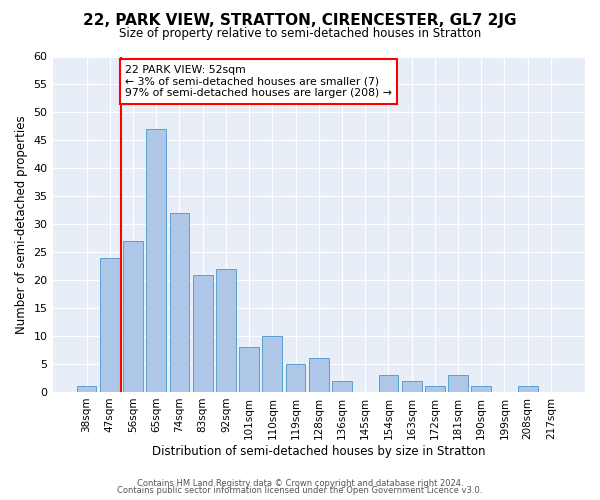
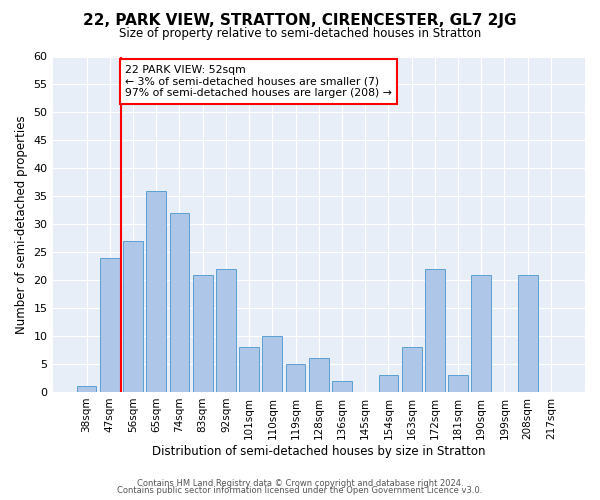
65sqm: 47 -> 36
163sqm: 2 -> 8
172sqm: 1 -> 22
190sqm: 1 -> 21
208sqm: 1 -> 21
